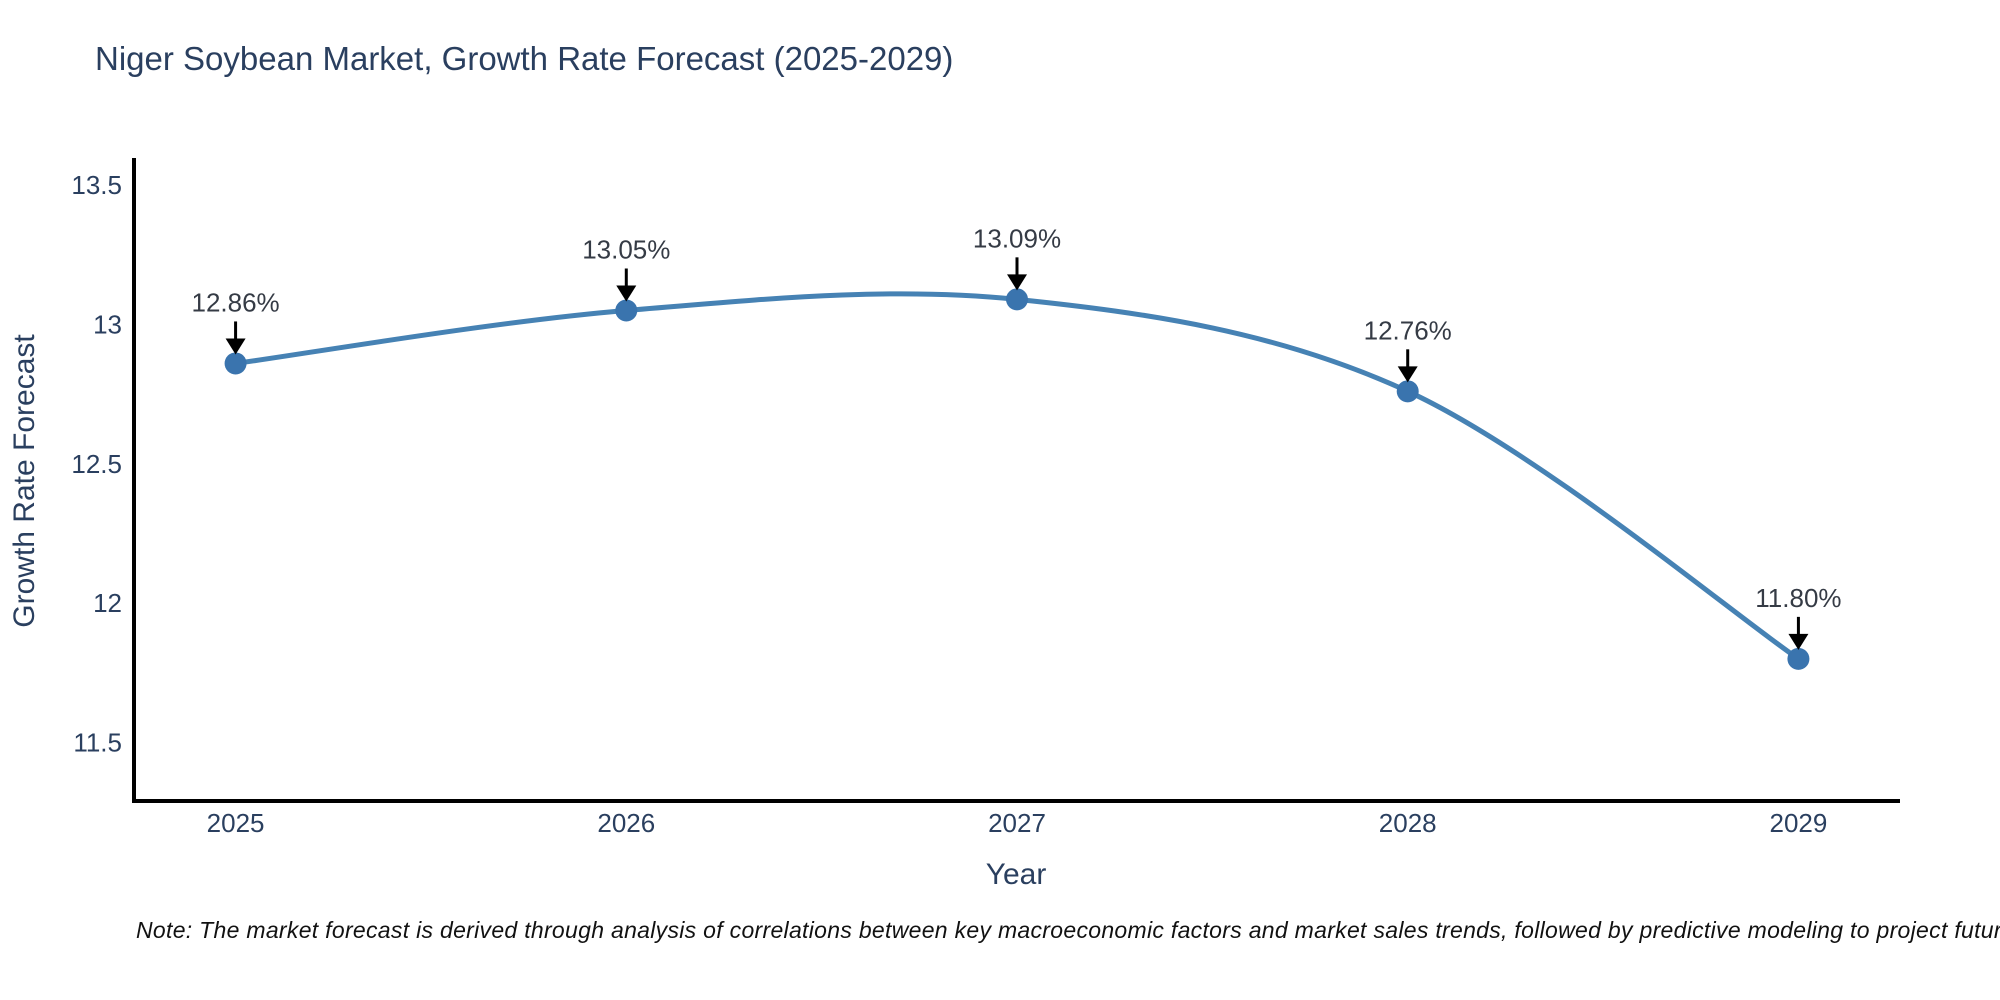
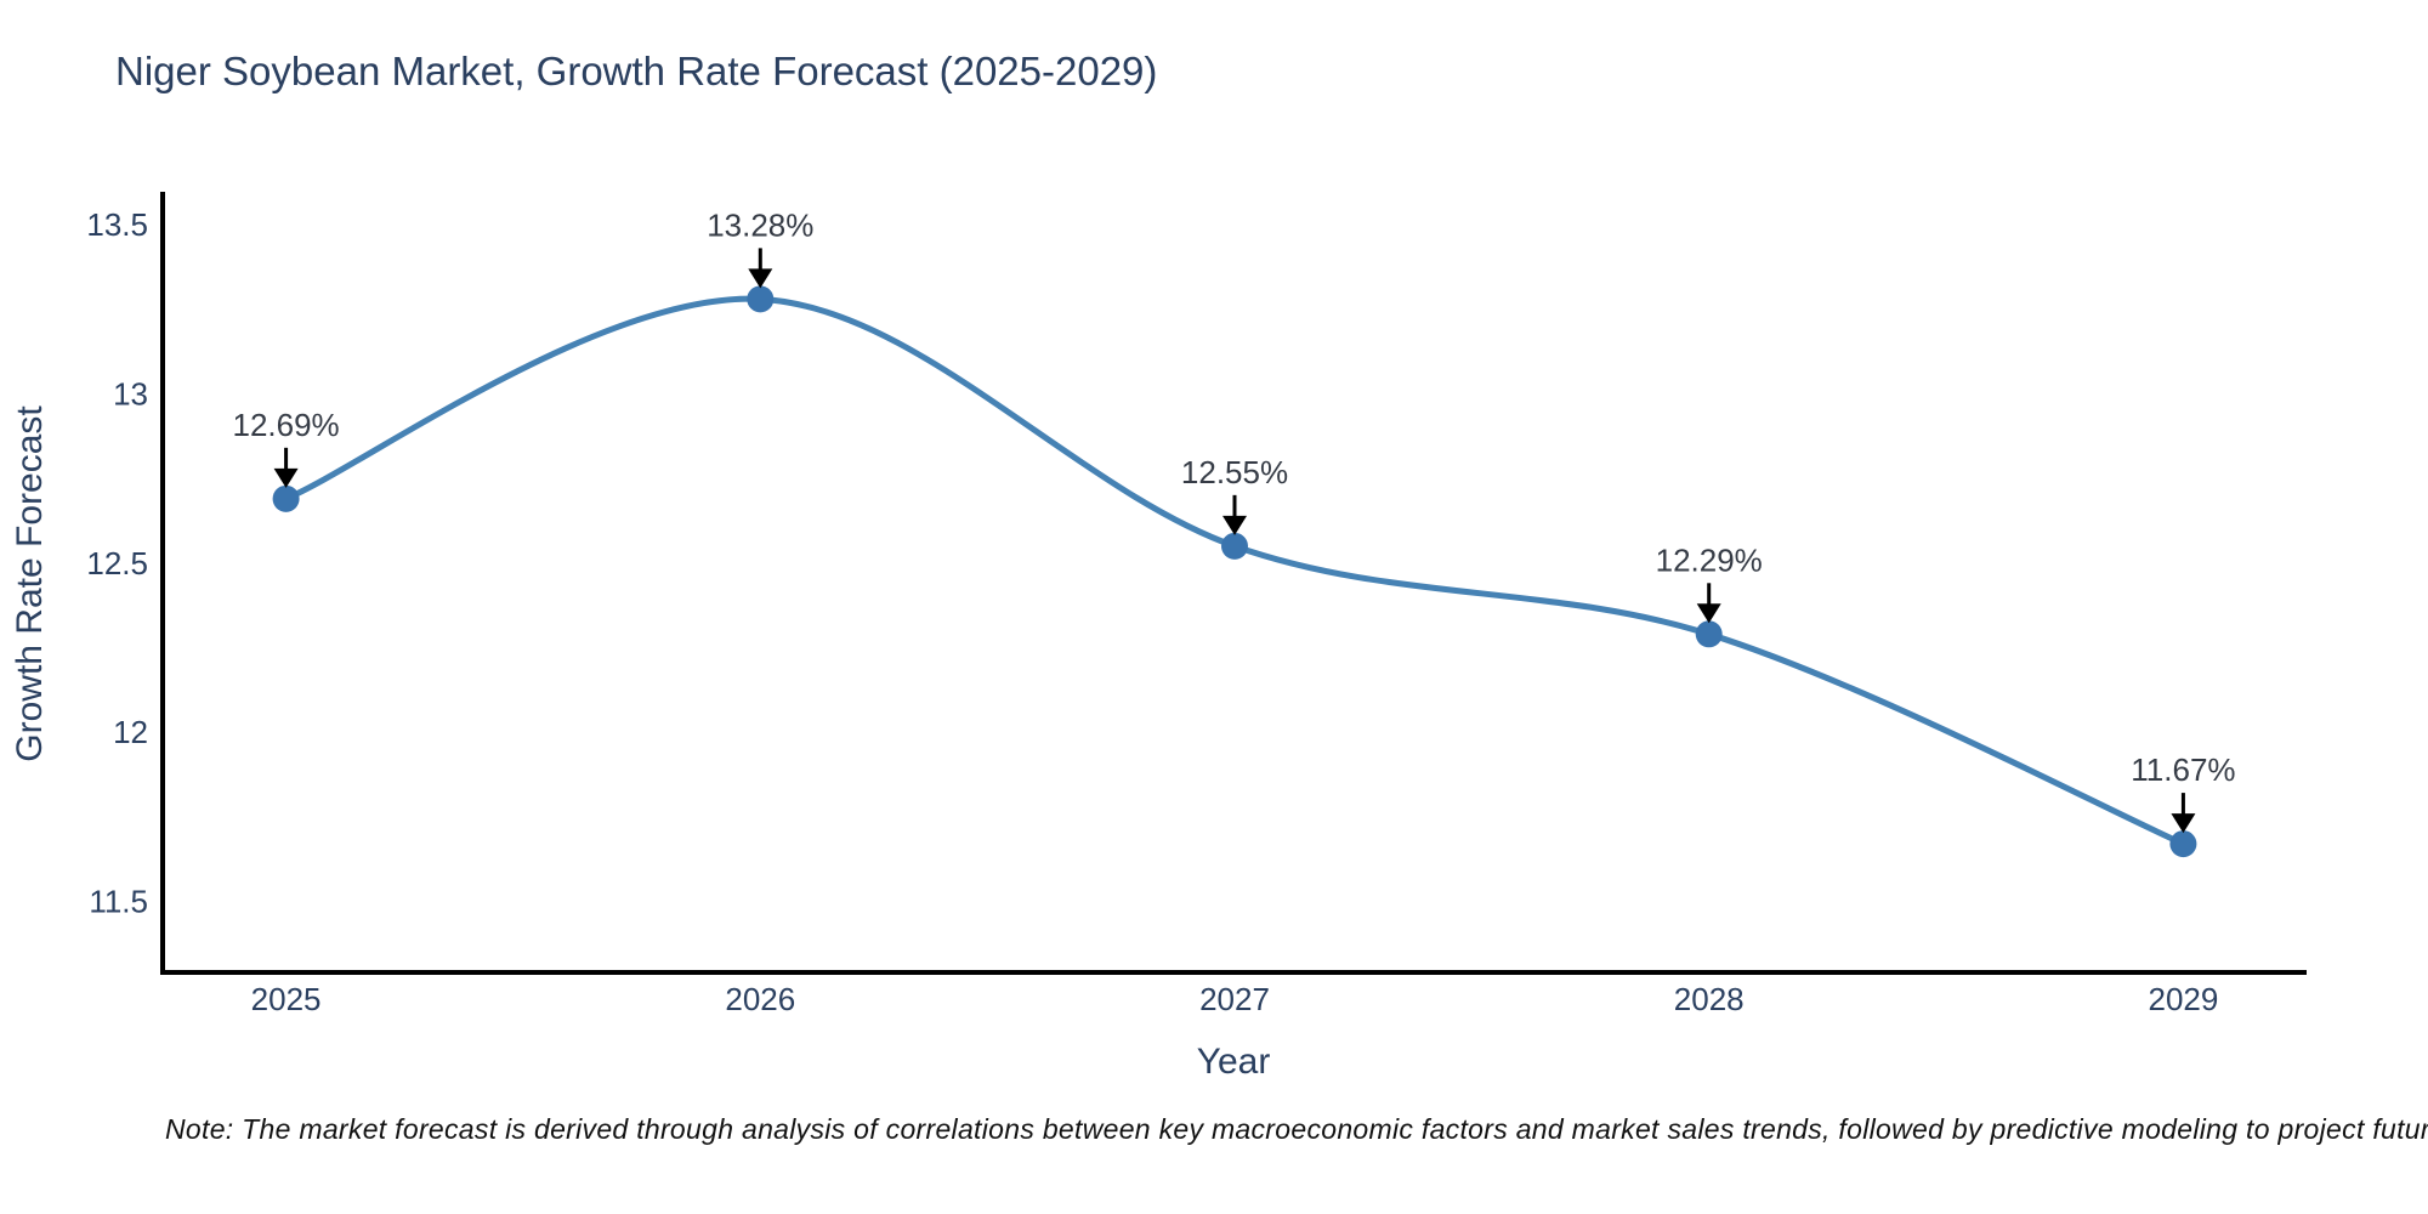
2025: 12.86% -> 12.69%
2026: 13.05% -> 13.28%
2027: 13.09% -> 12.55%
2028: 12.76% -> 12.29%
2029: 11.80% -> 11.67%
